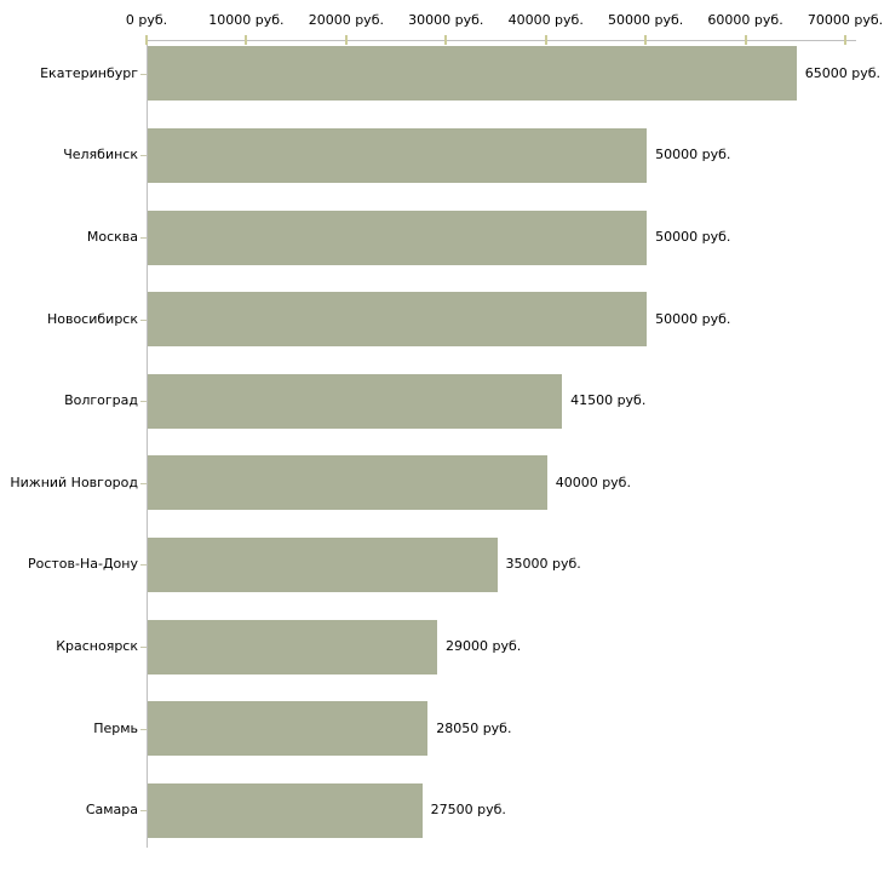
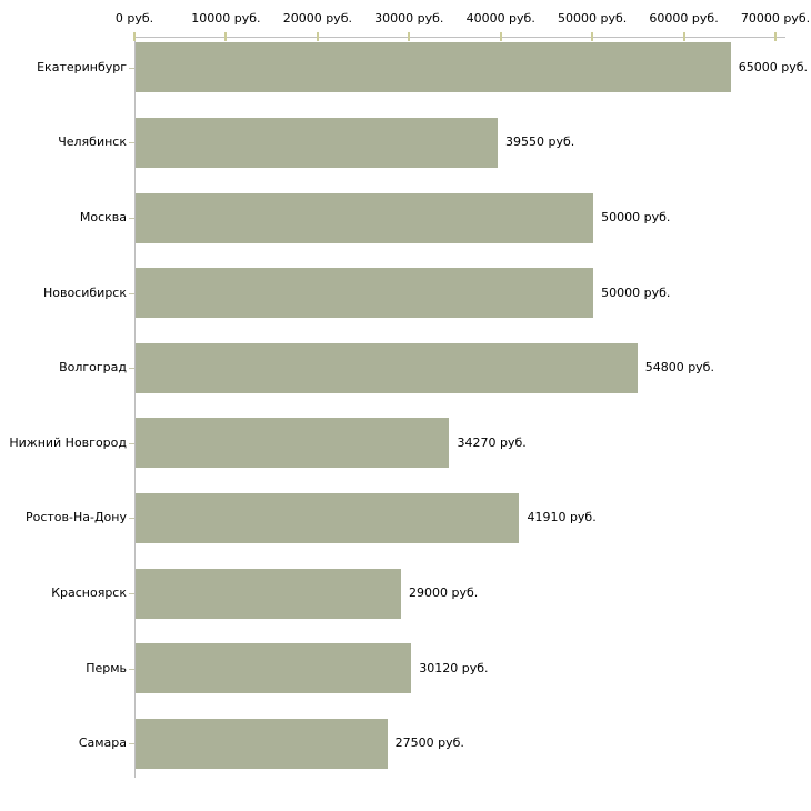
Челябинск: 50000 -> 39550
Волгоград: 41500 -> 54800
Нижний Новгород: 40000 -> 34270
Ростов-На-Дону: 35000 -> 41910
Пермь: 28050 -> 30120
